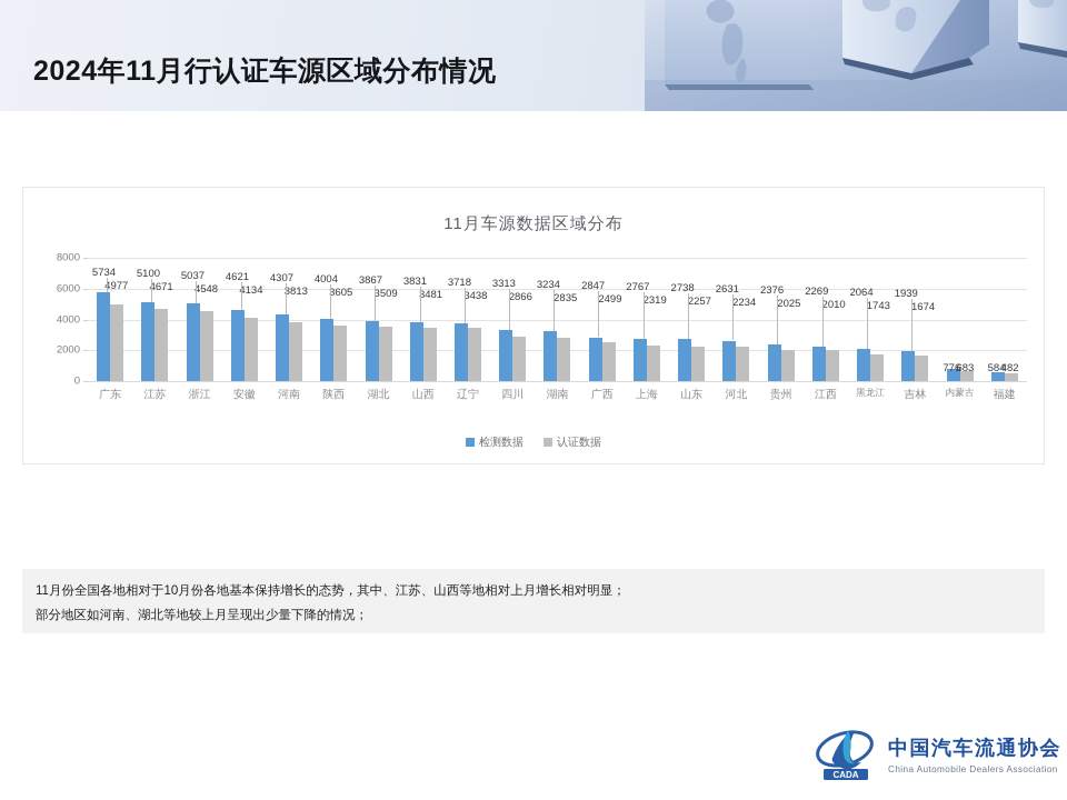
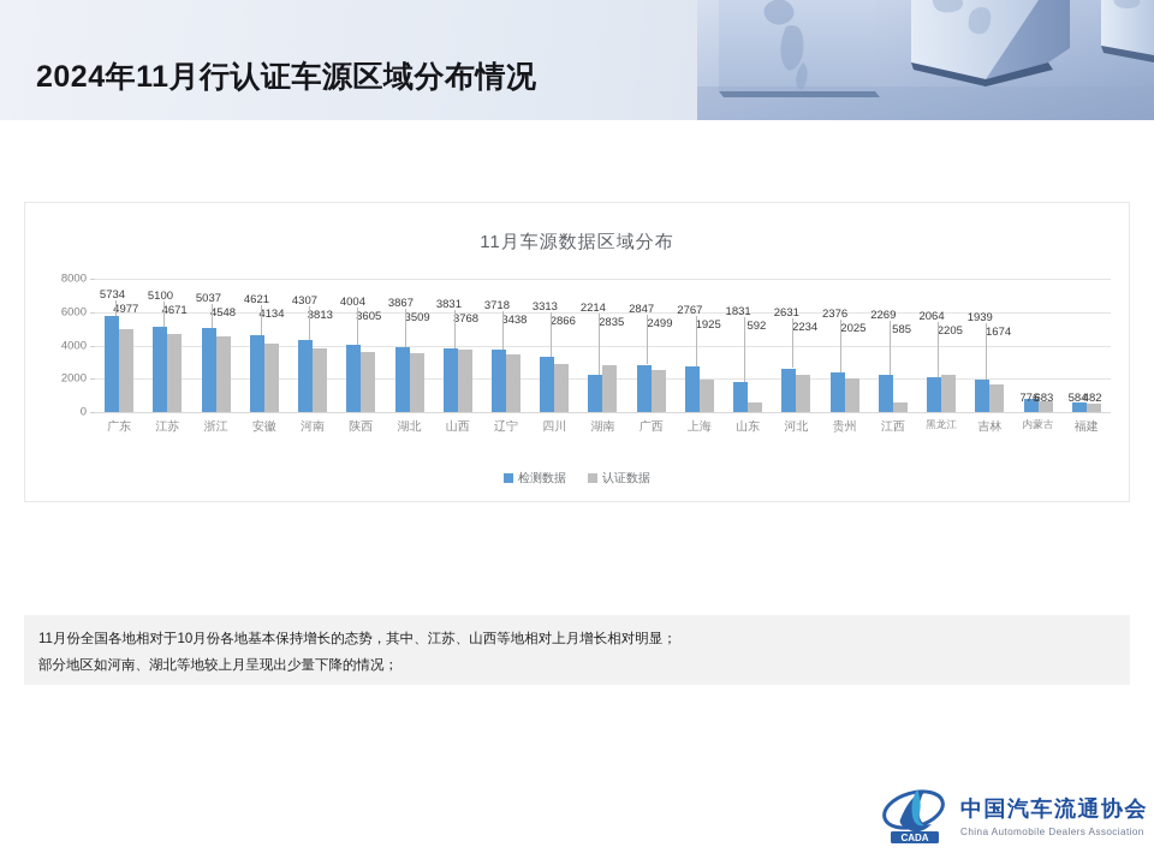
认证数据/山西: 3481 -> 3768
检测数据/湖南: 3234 -> 2214
认证数据/上海: 2319 -> 1925
检测数据/山东: 2738 -> 1831
认证数据/山东: 2257 -> 592
认证数据/江西: 2010 -> 585
认证数据/黑龙江: 1743 -> 2205
